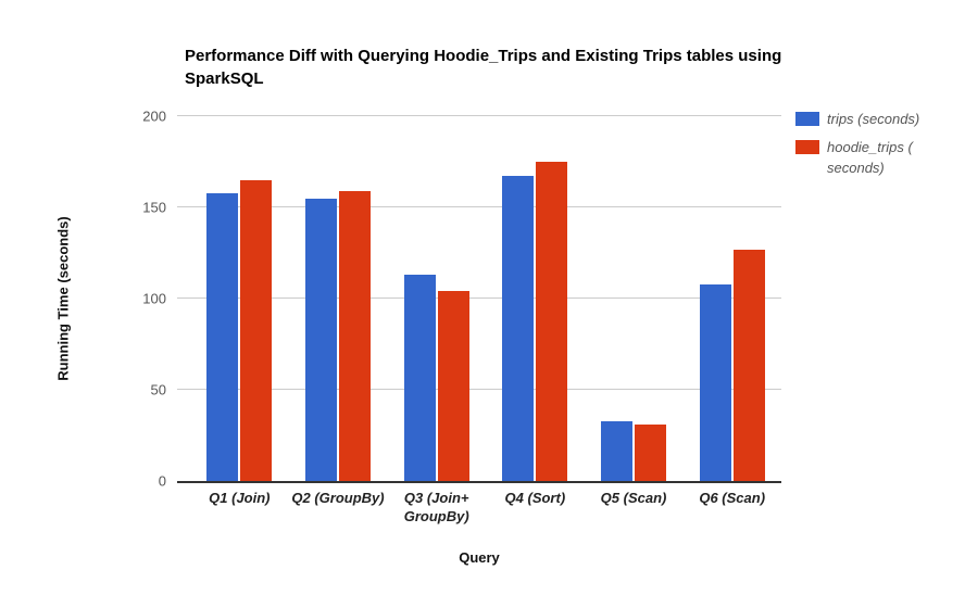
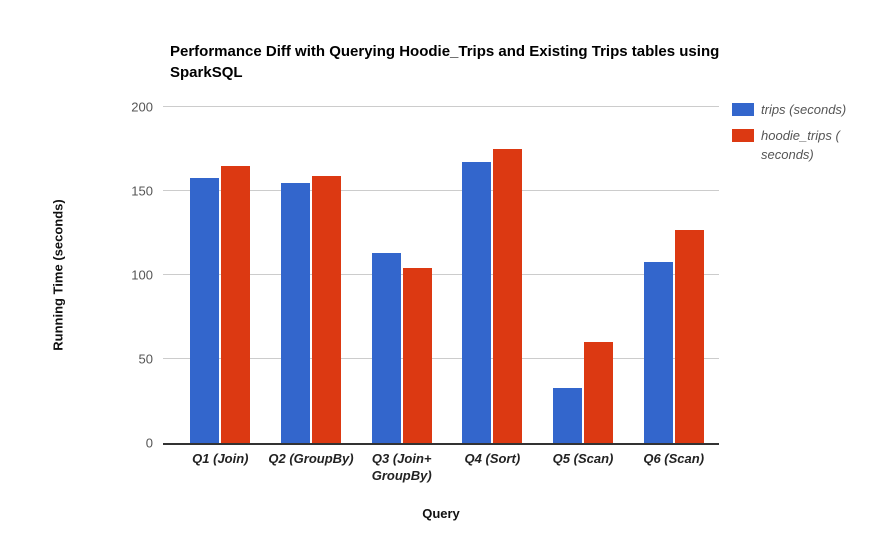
hoodie_trips ( seconds)/Q5 (Scan): 31 -> 60
